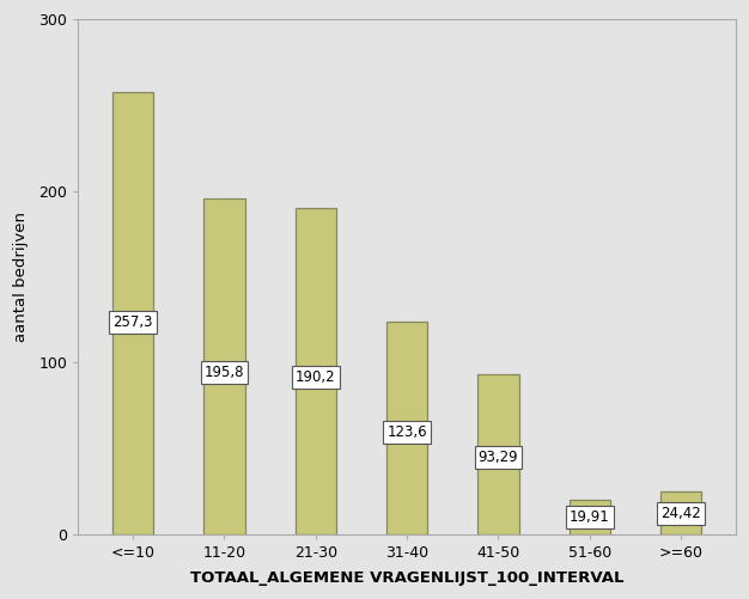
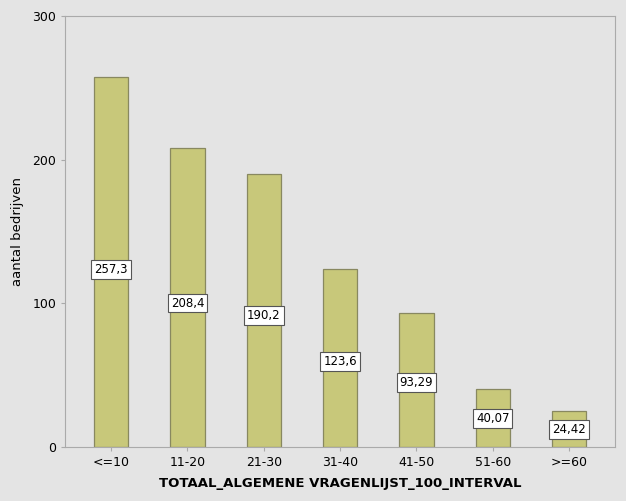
11-20: 195,8 -> 208,4
51-60: 19,91 -> 40,07
